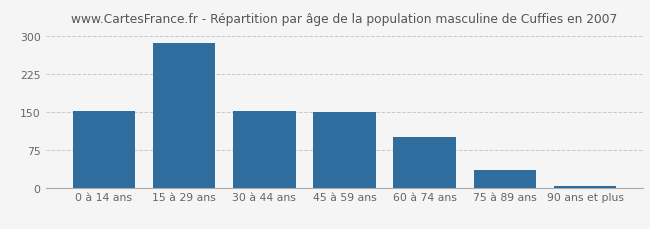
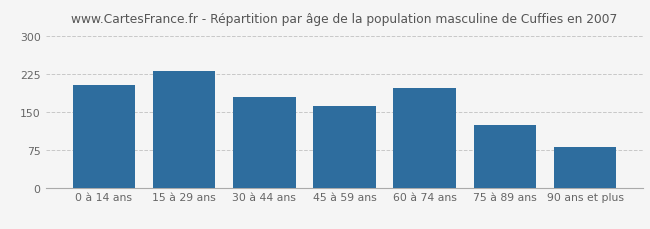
0 à 14 ans: 153 -> 204
15 à 29 ans: 288 -> 232
30 à 44 ans: 153 -> 180
45 à 59 ans: 151 -> 162
60 à 74 ans: 100 -> 198
75 à 89 ans: 35 -> 124
90 ans et plus: 4 -> 80
